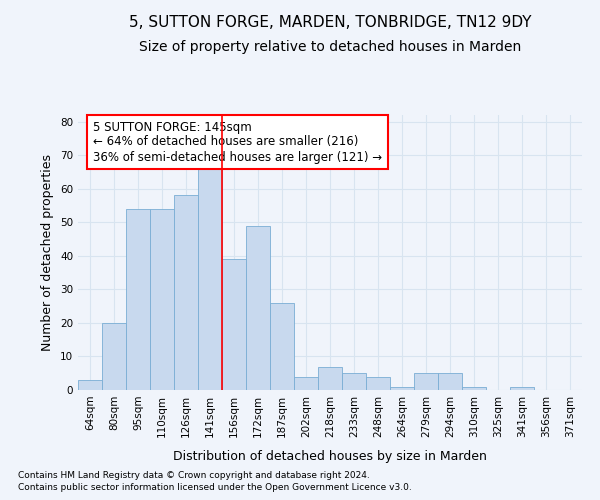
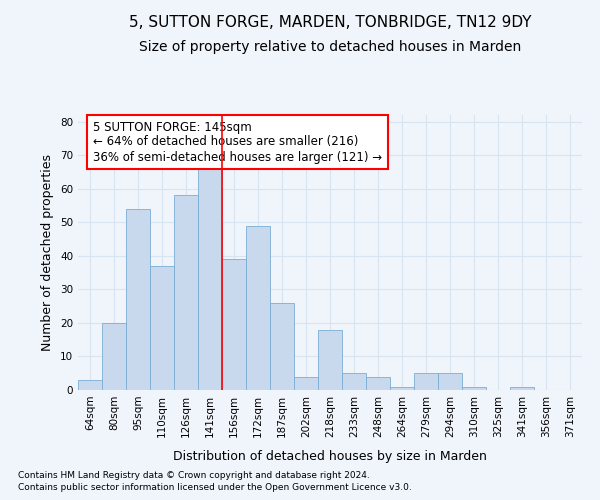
110sqm: 54 -> 37
218sqm: 7 -> 18
